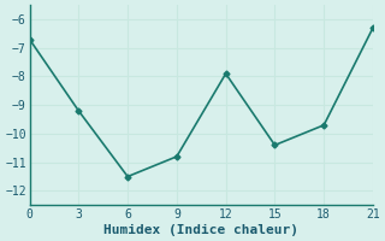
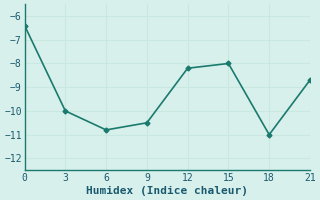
0: -6.7 -> -6.4
3: -9.2 -> -10.0
6: -11.5 -> -10.8
9: -10.8 -> -10.5
12: -7.9 -> -8.2
15: -10.4 -> -8.0
18: -9.7 -> -11.0
21: -6.3 -> -8.7
